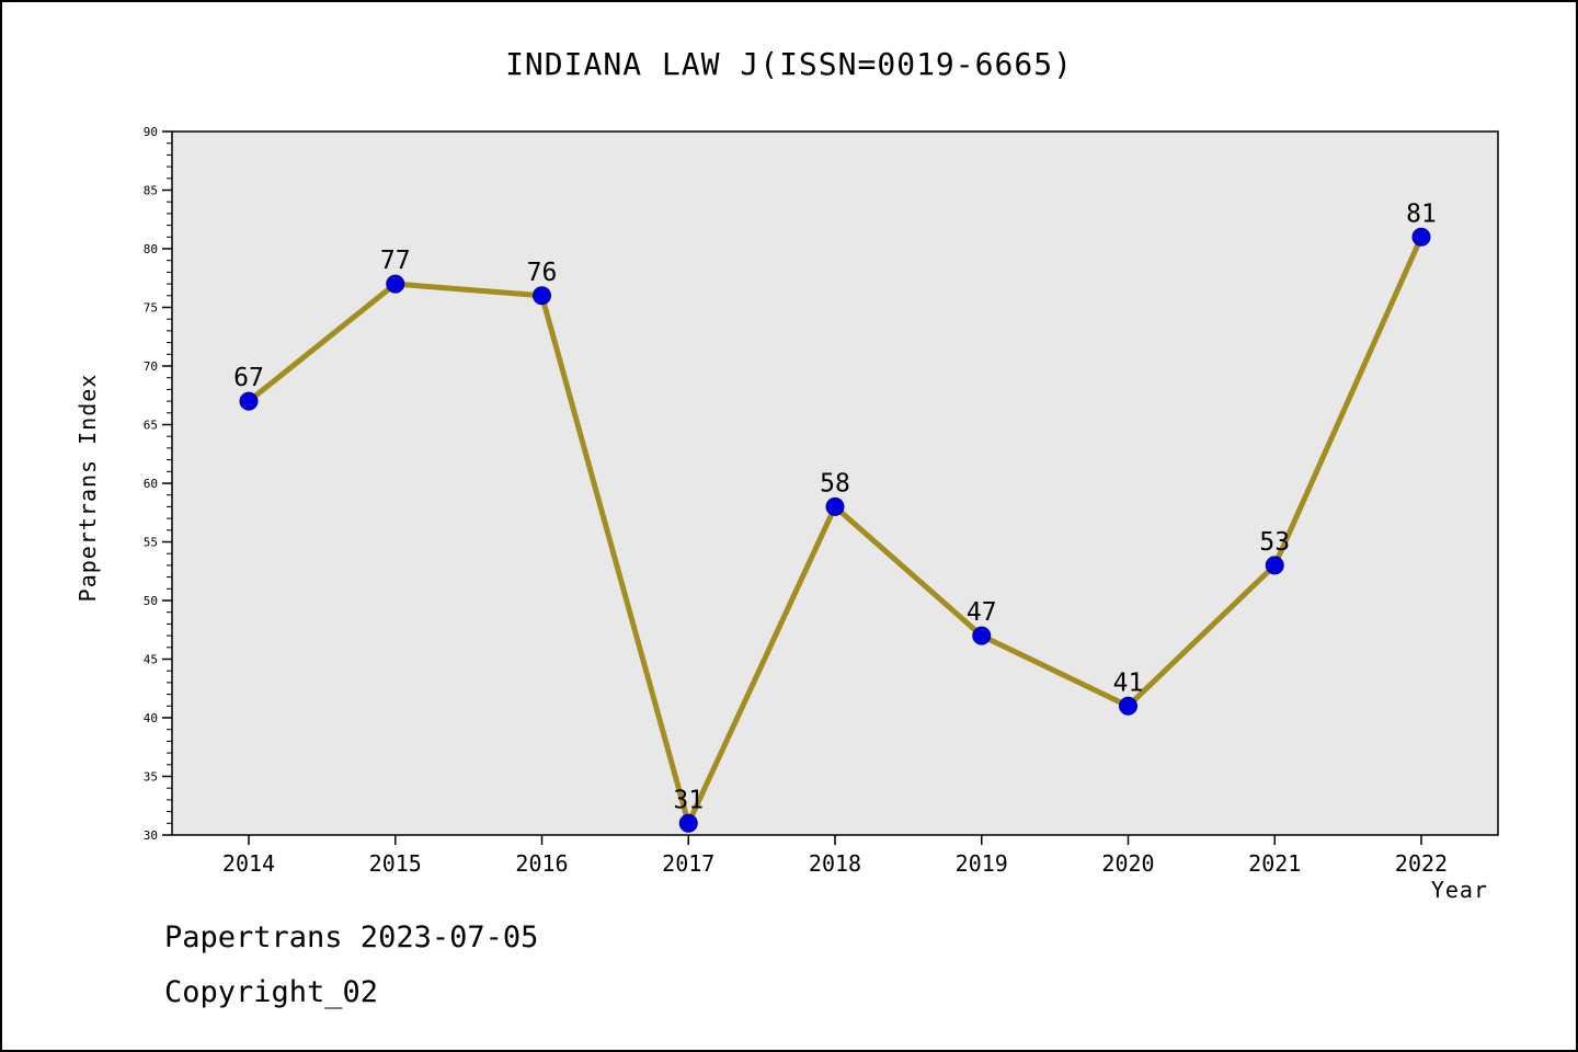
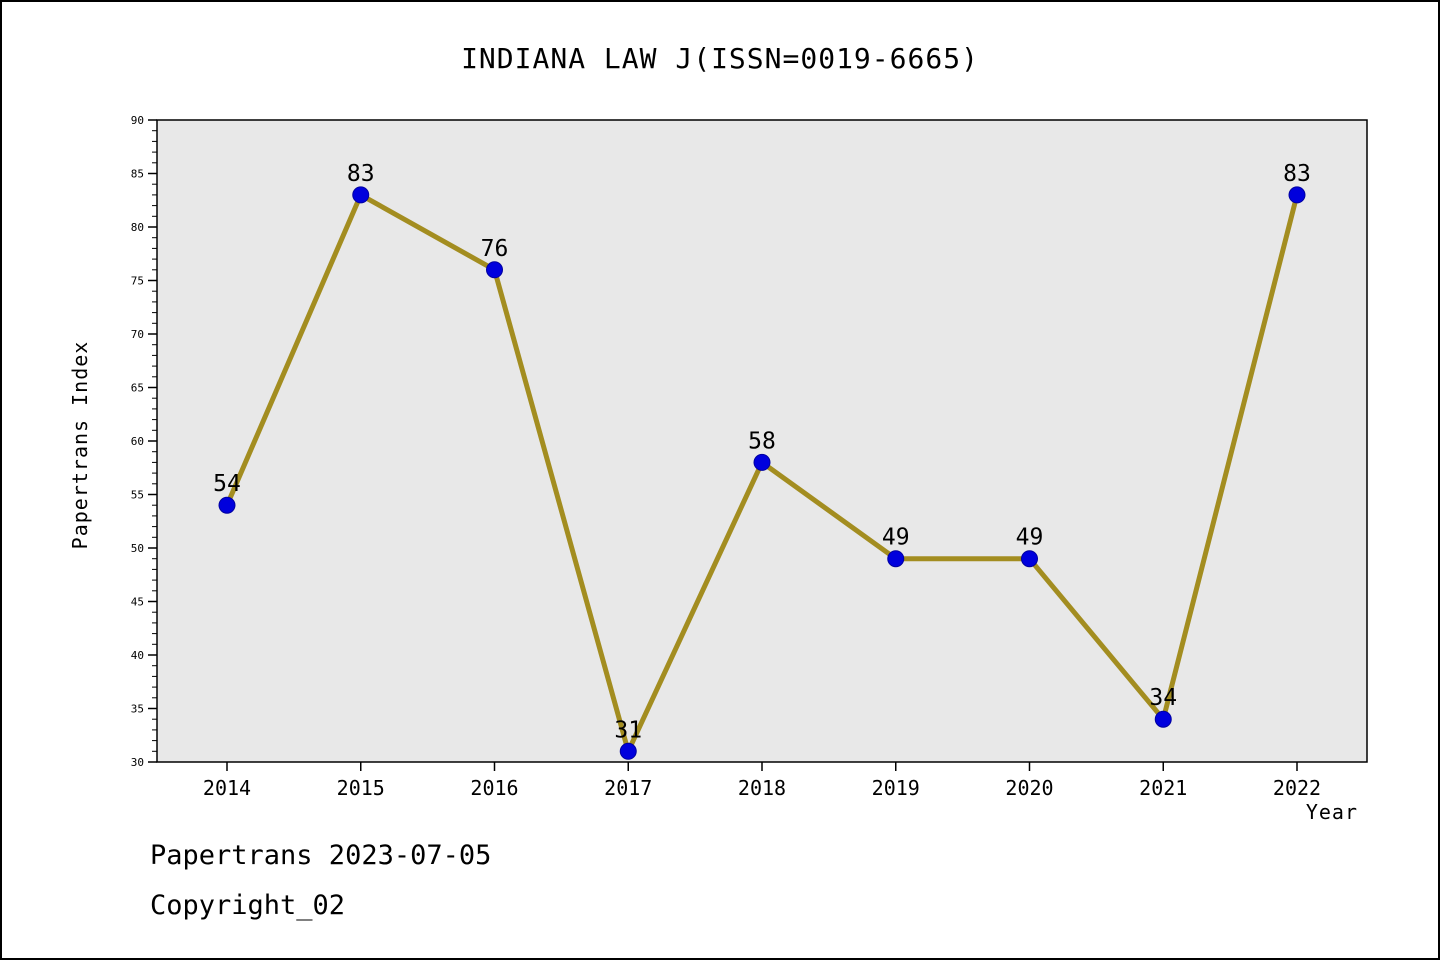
2014: 67 -> 54
2015: 77 -> 83
2019: 47 -> 49
2020: 41 -> 49
2021: 53 -> 34
2022: 81 -> 83
